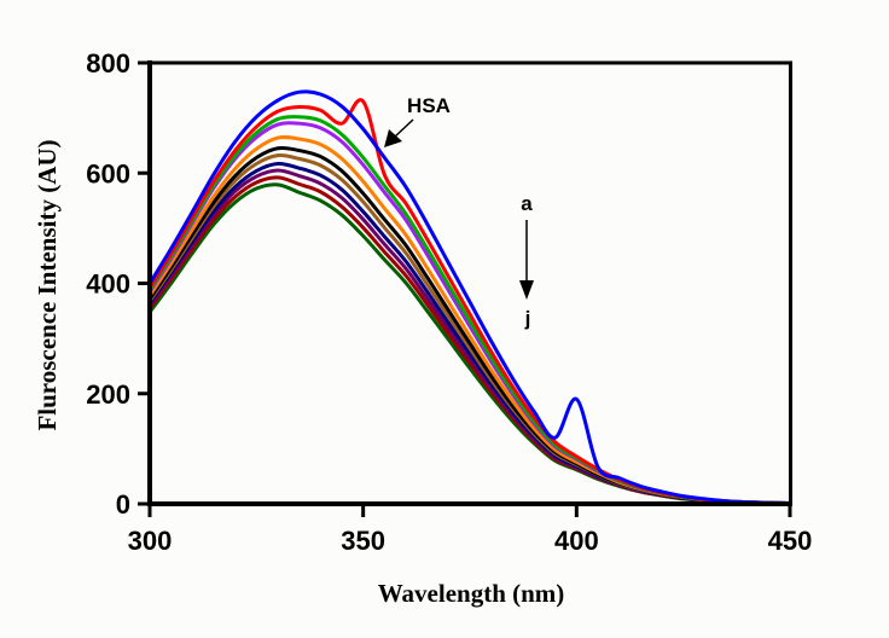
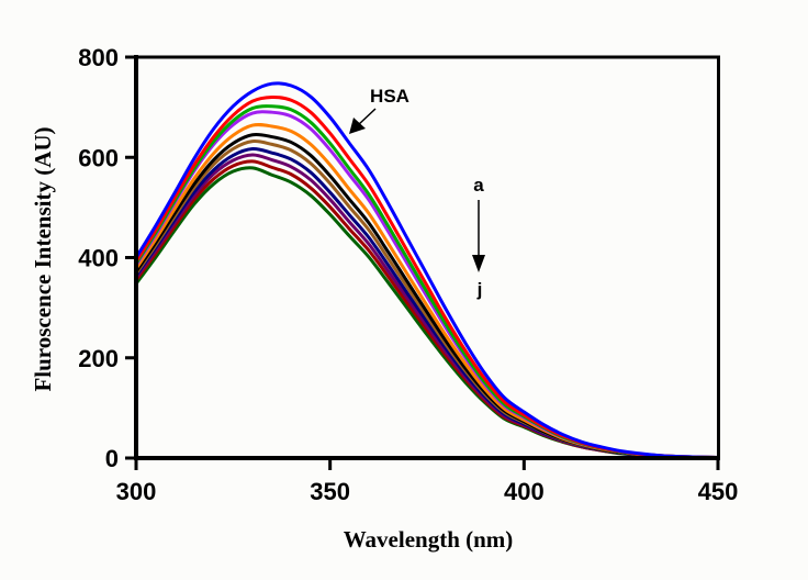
a/350: 730 -> 650
HSA/400: 190 -> 90
